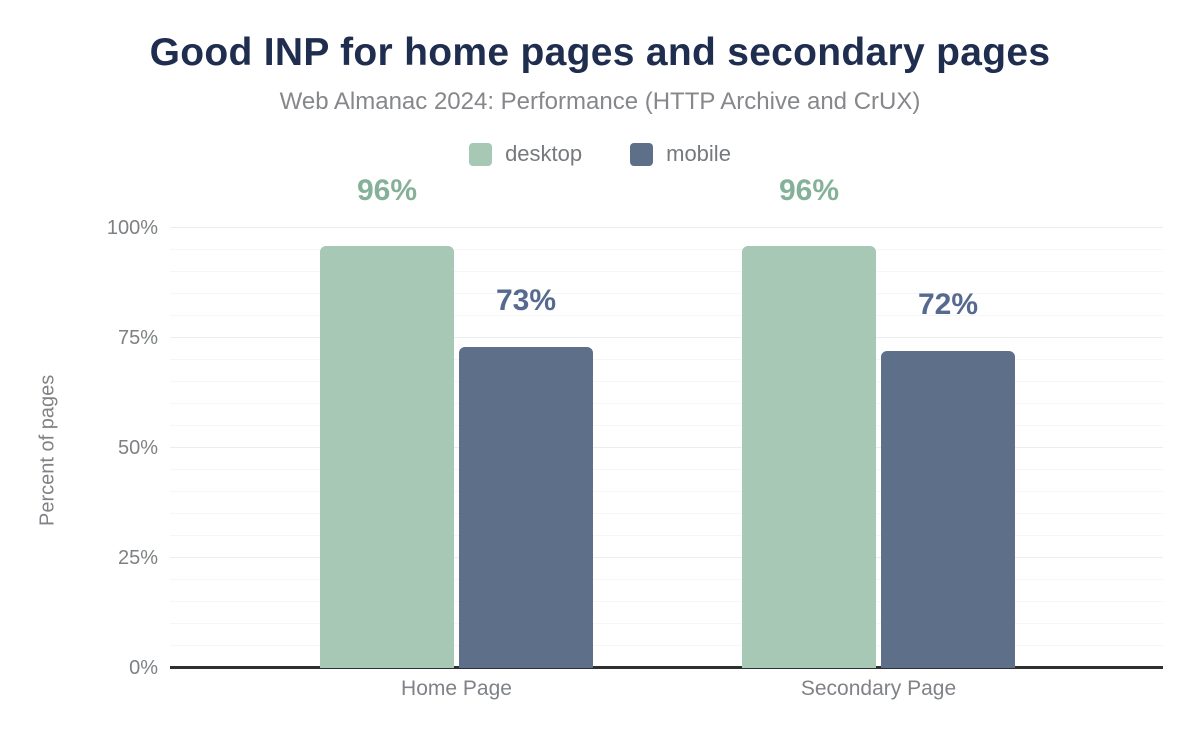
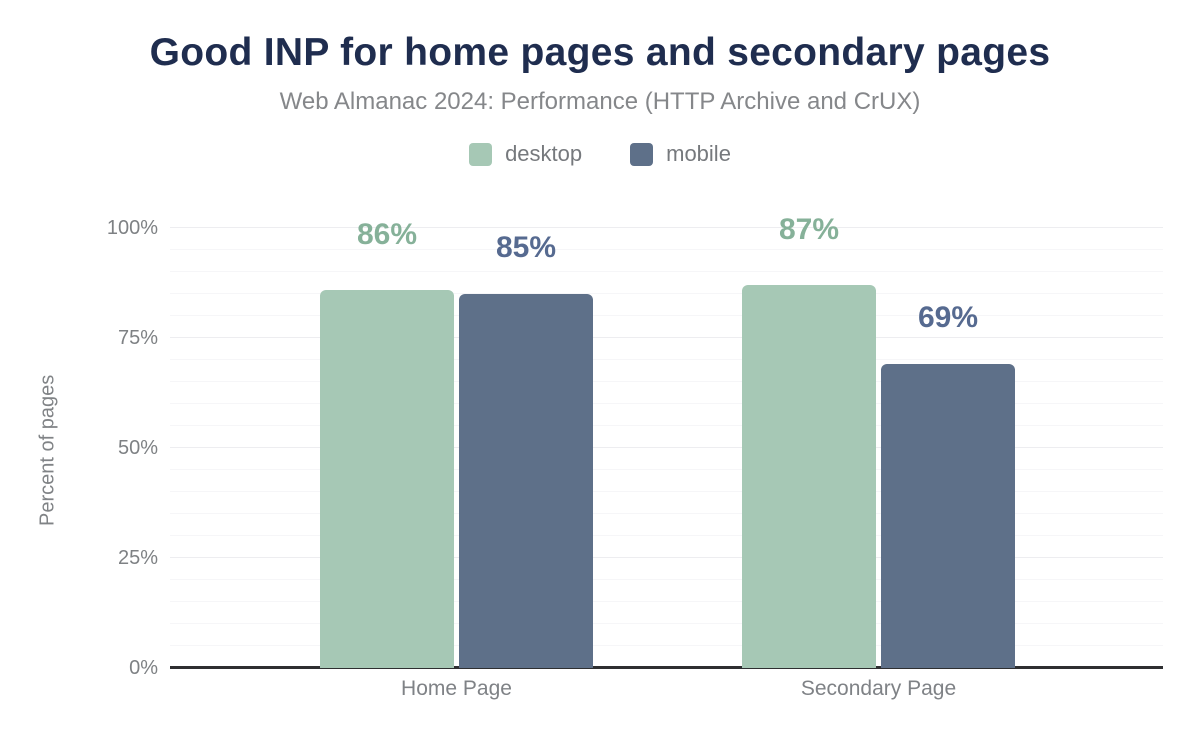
desktop/Home Page: 96% -> 86%
mobile/Home Page: 73% -> 85%
desktop/Secondary Page: 96% -> 87%
mobile/Secondary Page: 72% -> 69%
